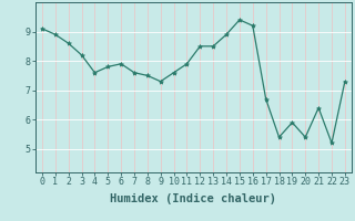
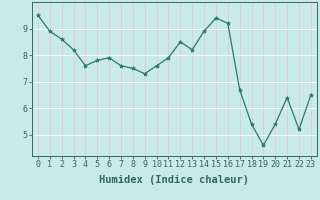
0: 9.1 -> 9.5
13: 8.5 -> 8.2
19: 5.9 -> 4.6
23: 7.3 -> 6.5
